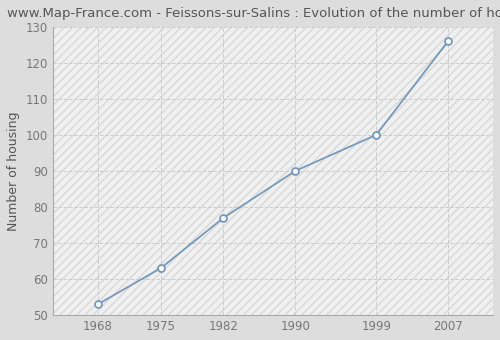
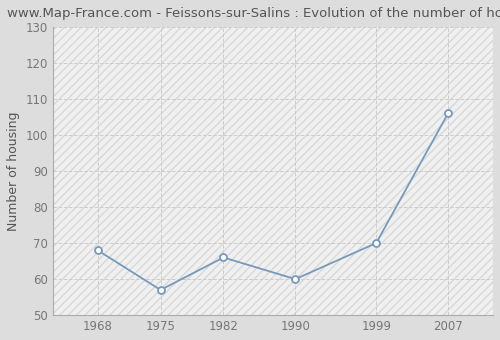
1968: 53 -> 68
1975: 63 -> 57
1982: 77 -> 66
1990: 90 -> 60
1999: 100 -> 70
2007: 126 -> 106
